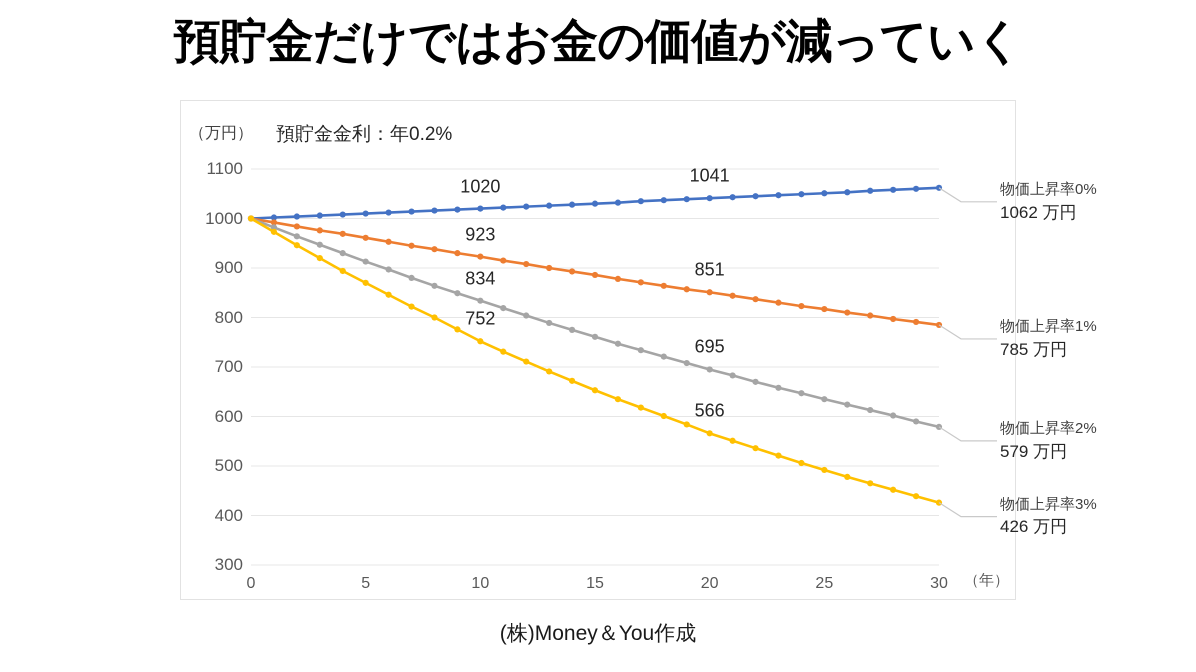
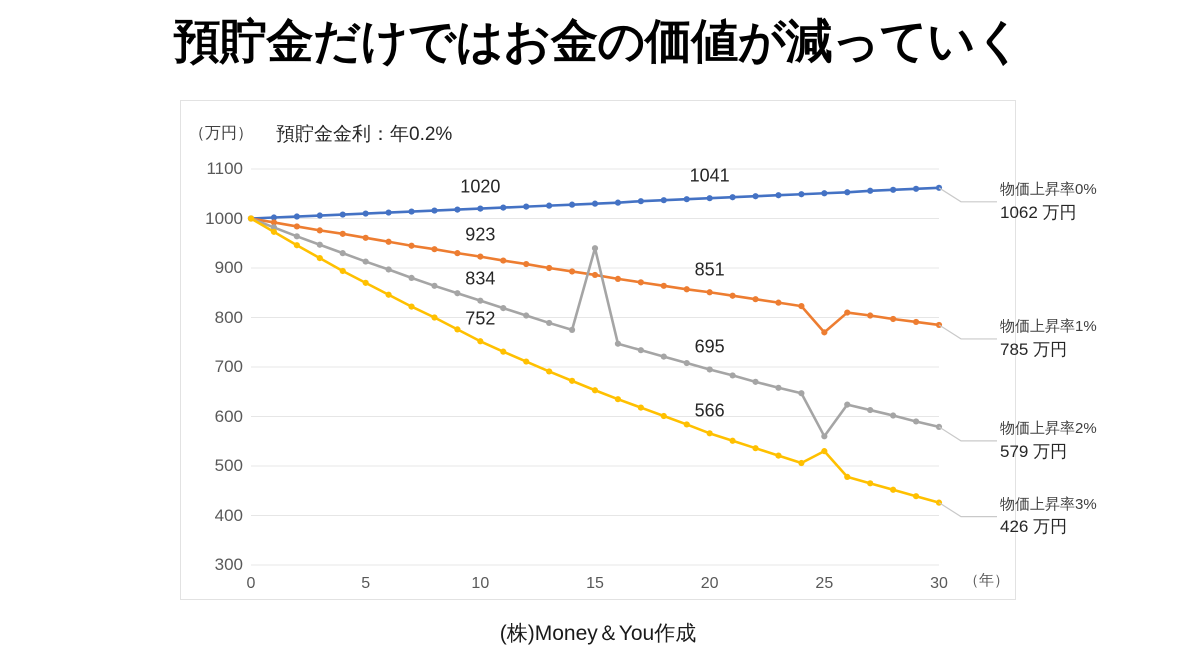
物価上昇率2%/15: 760 -> 940
物価上昇率1%/25: 820 -> 770
物価上昇率2%/25: 640 -> 560
物価上昇率3%/25: 490 -> 530
